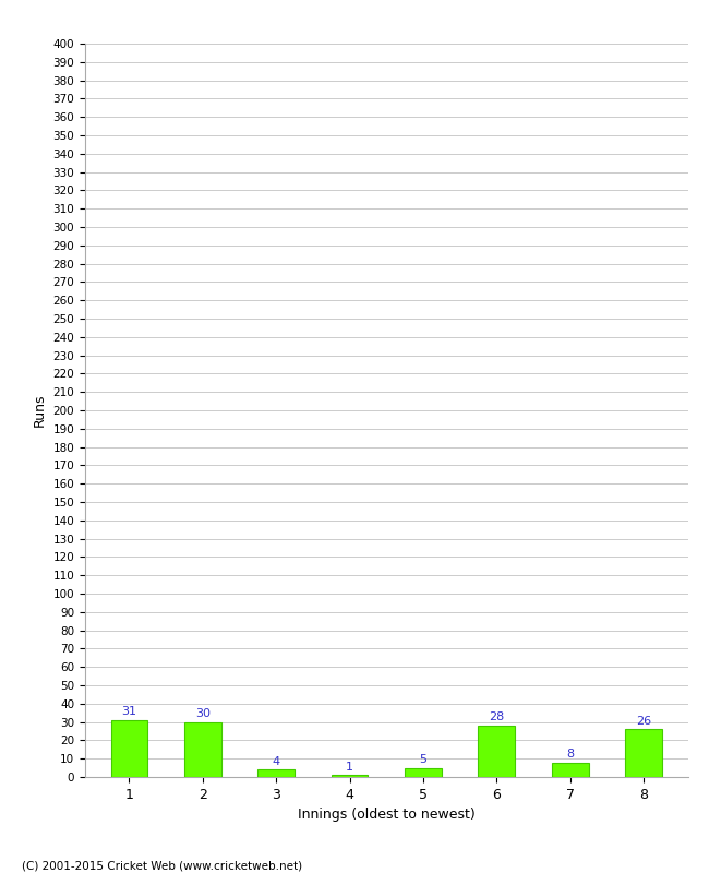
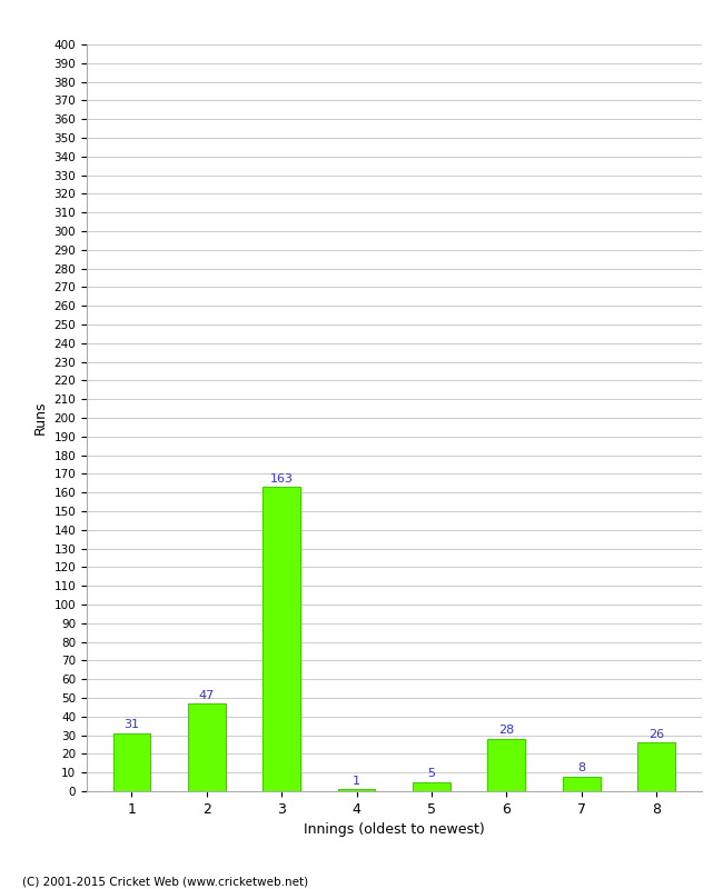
2: 30 -> 47
3: 4 -> 163
